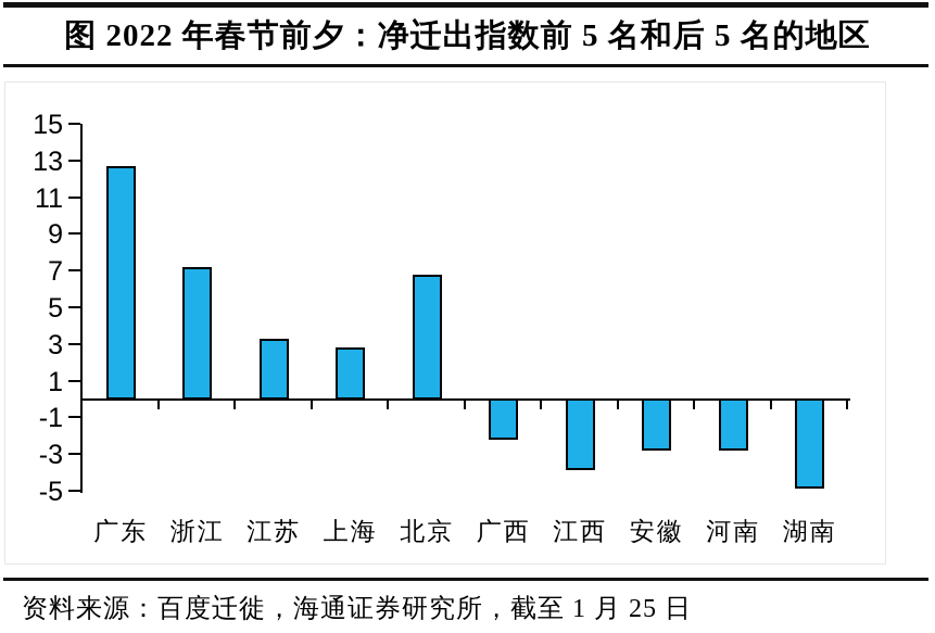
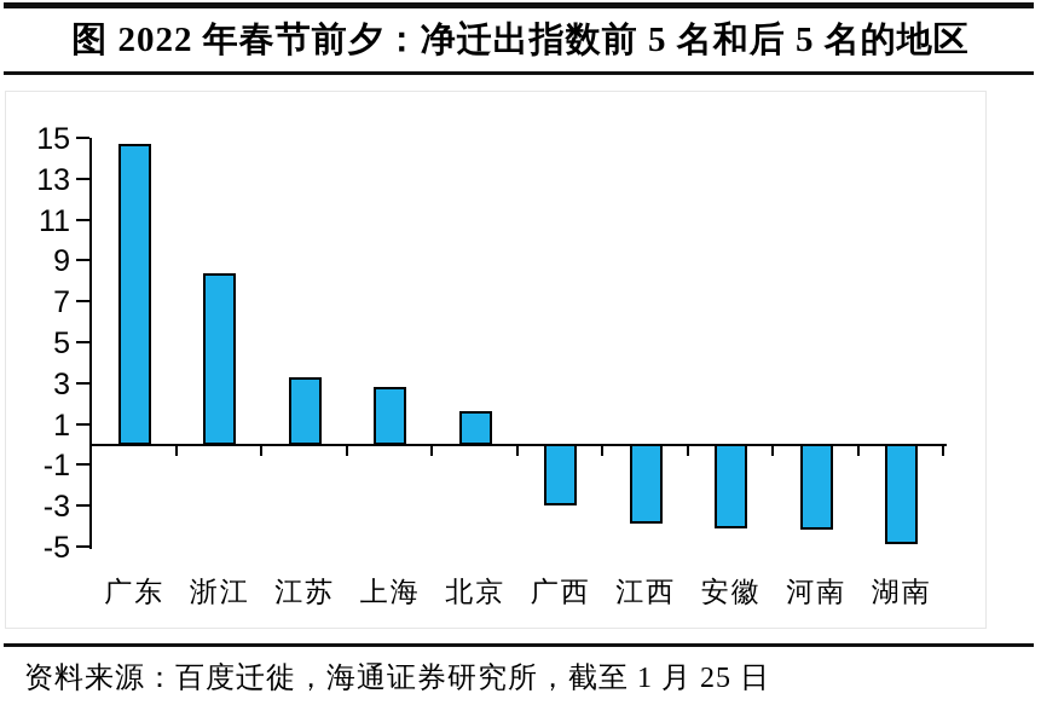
广东: 12.7 -> 14.7
浙江: 7.2 -> 8.4
北京: 6.8 -> 1.6
广西: -2.2 -> -3.0
安徽: -2.8 -> -4.1
河南: -2.8 -> -4.2
